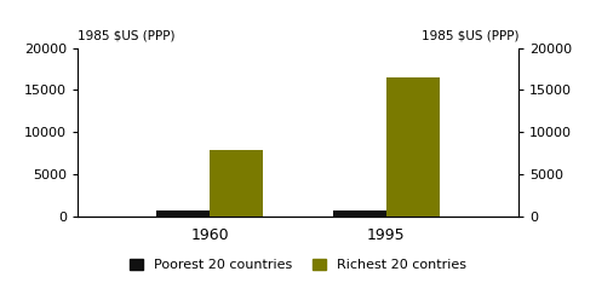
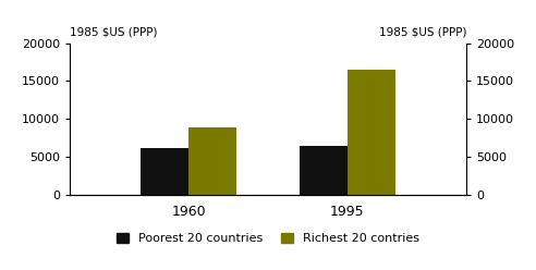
Poorest 20 countries/1960: 600 -> 6200
Richest 20 contries/1960: 7800 -> 8800
Poorest 20 countries/1995: 600 -> 6400
